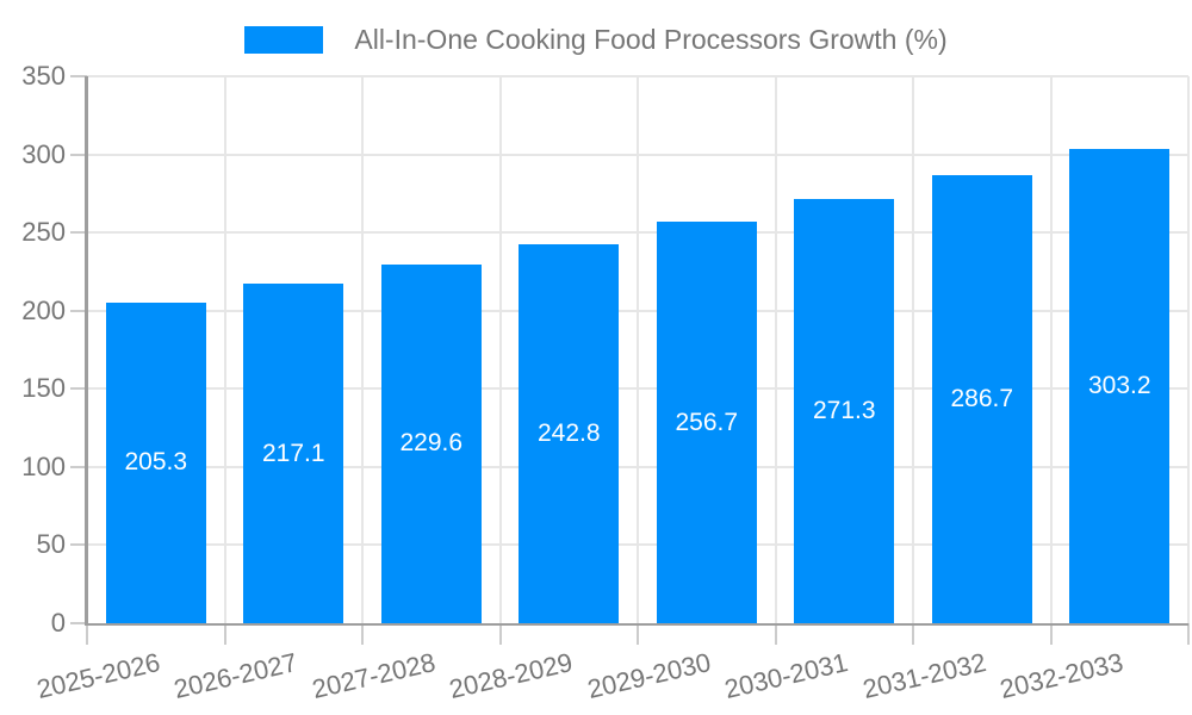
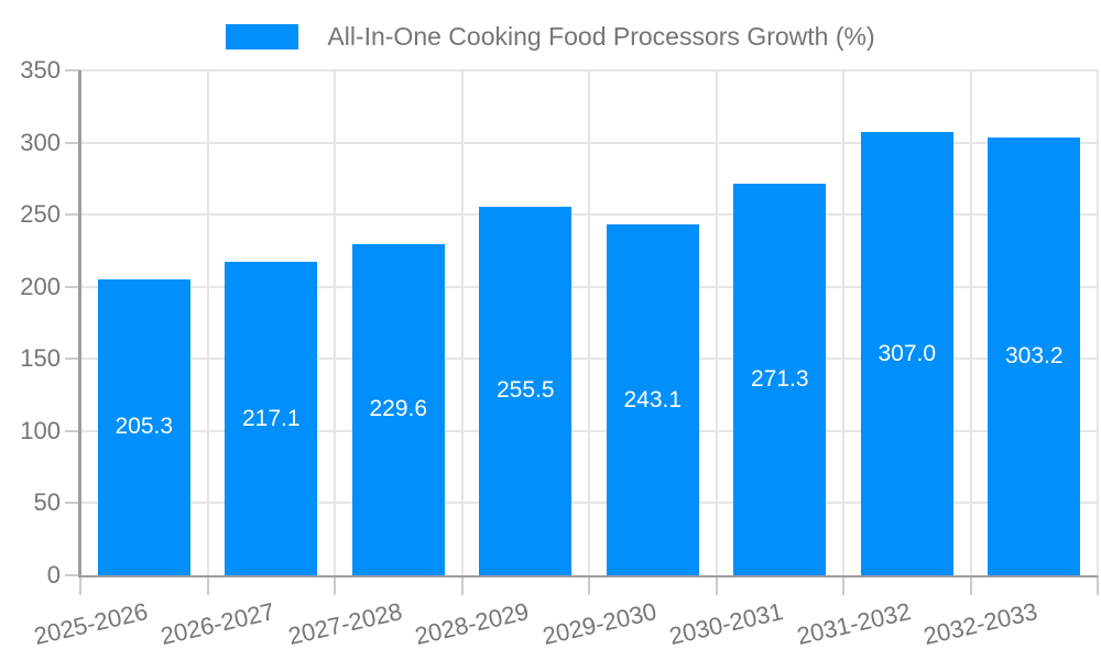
2028-2029: 242.8 -> 255.5
2029-2030: 256.7 -> 243.1
2031-2032: 286.7 -> 307.0
